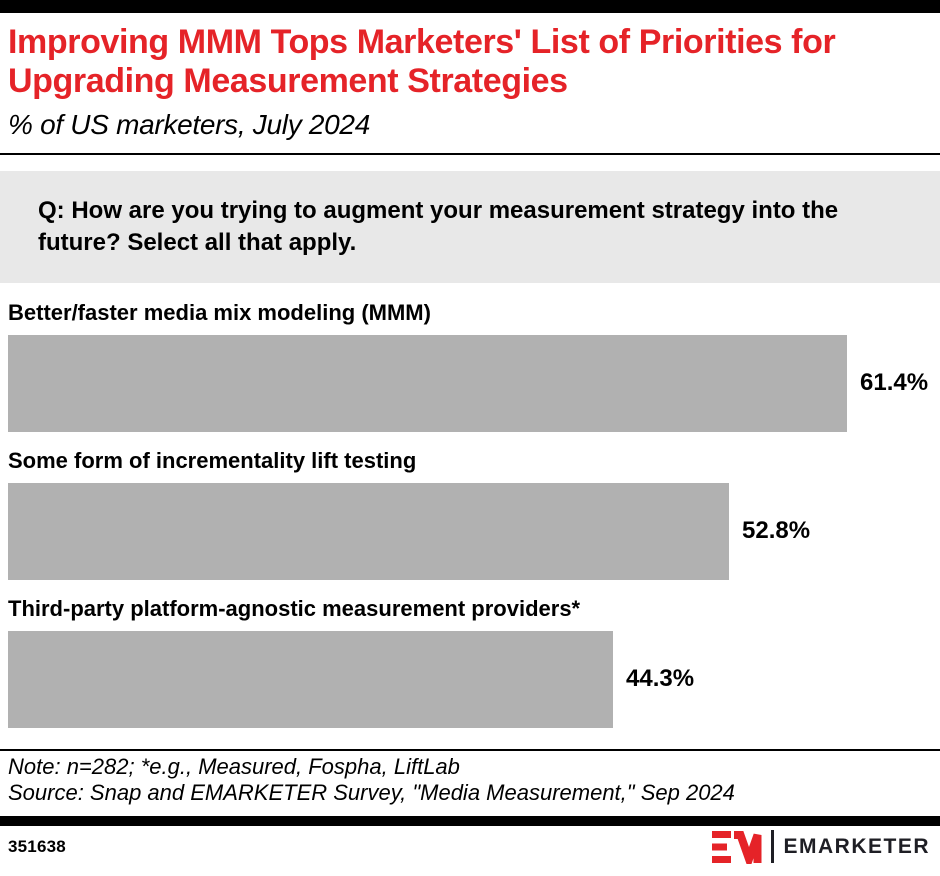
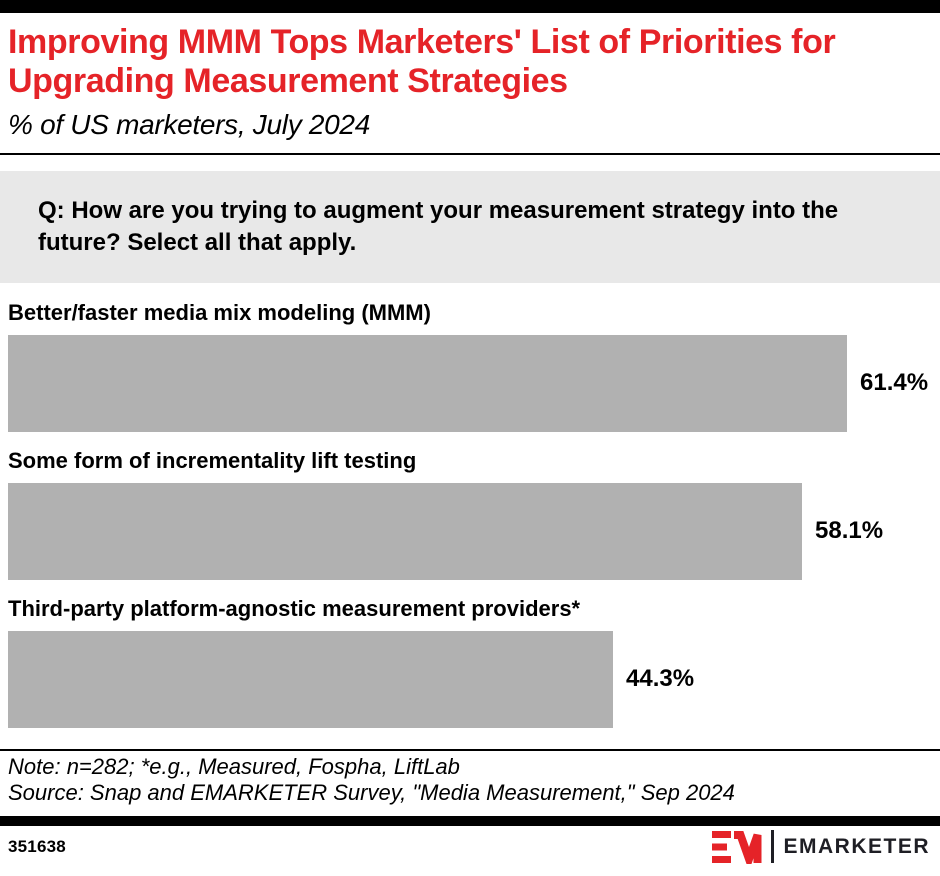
Some form of incrementality lift testing: 52.8% -> 58.1%
